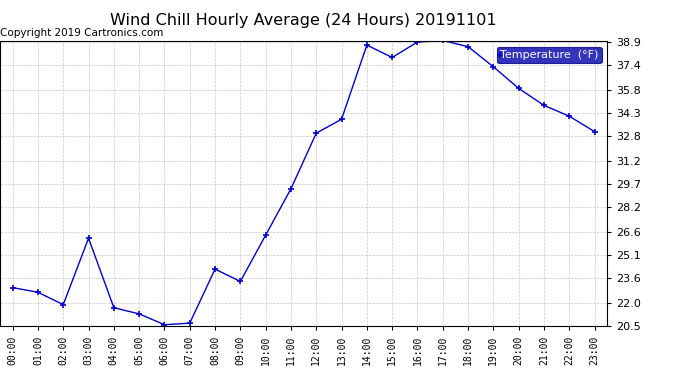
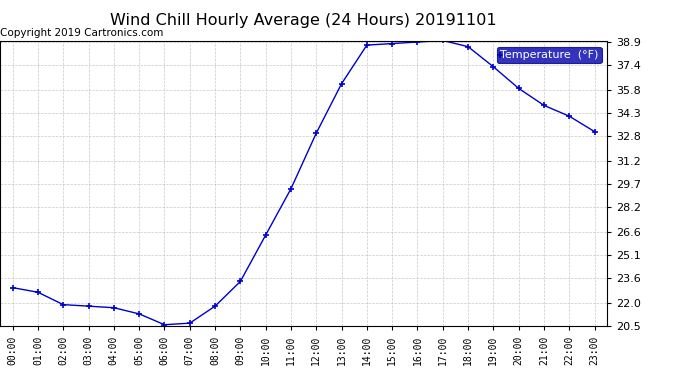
03:00: 26.2 -> 21.8
08:00: 24.2 -> 21.8
13:00: 33.9 -> 36.2
15:00: 37.9 -> 38.8
